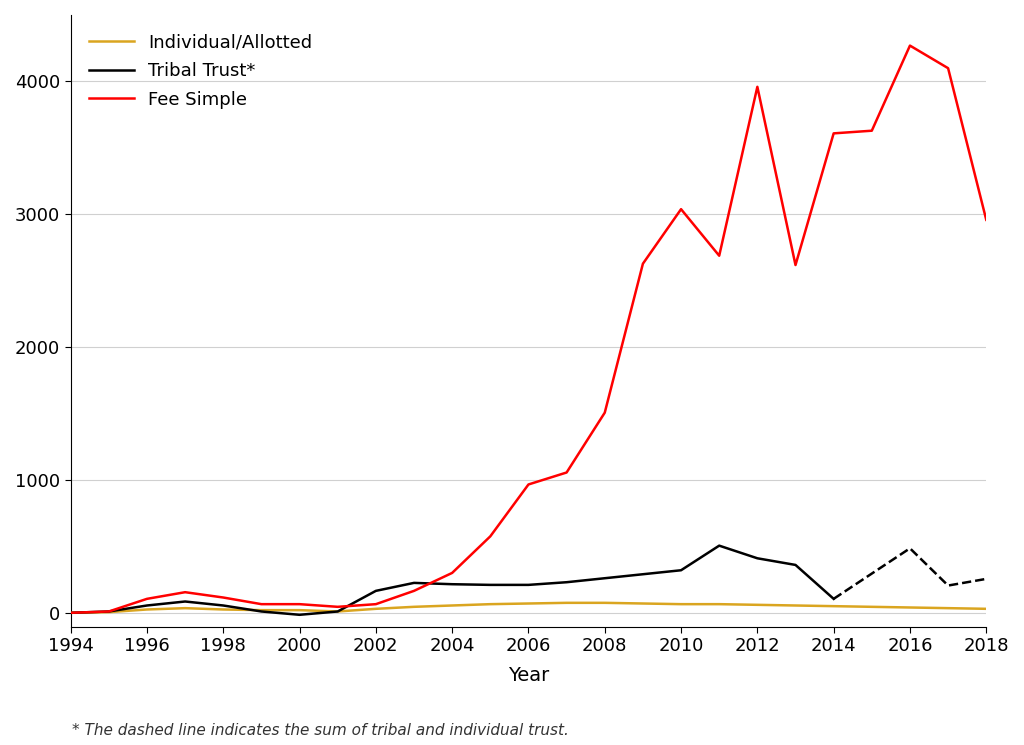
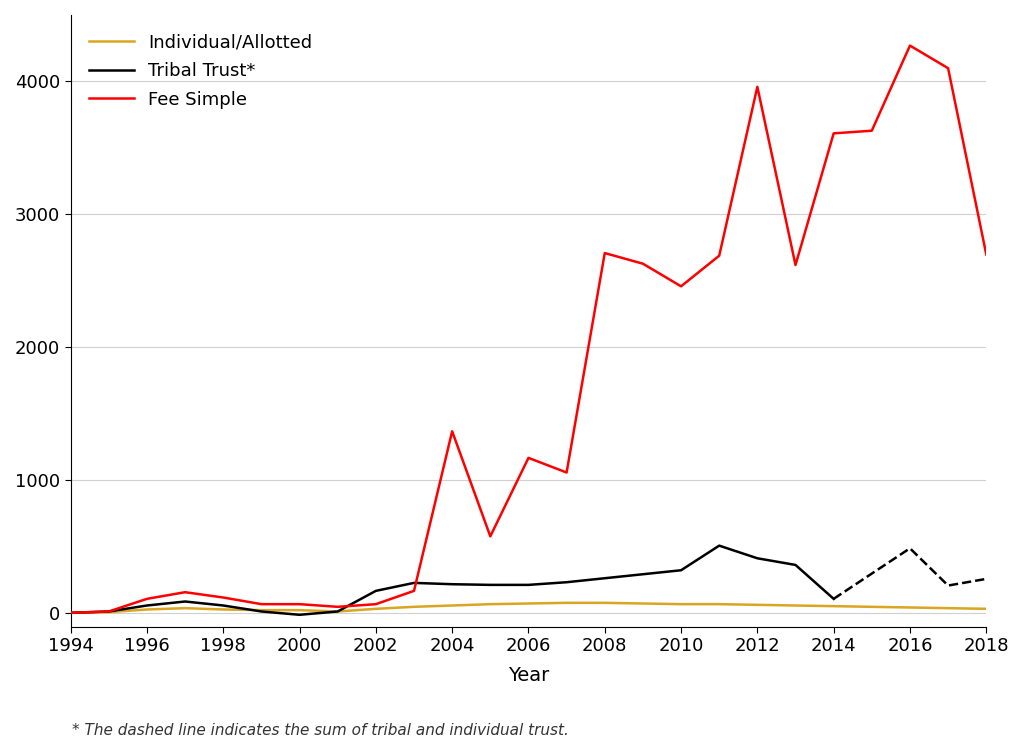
Fee Simple/2004: 300 -> 1370
Fee Simple/2006: 970 -> 1170
Fee Simple/2008: 1510 -> 2710
Fee Simple/2010: 3040 -> 2460
Fee Simple/2018: 2960 -> 2700
